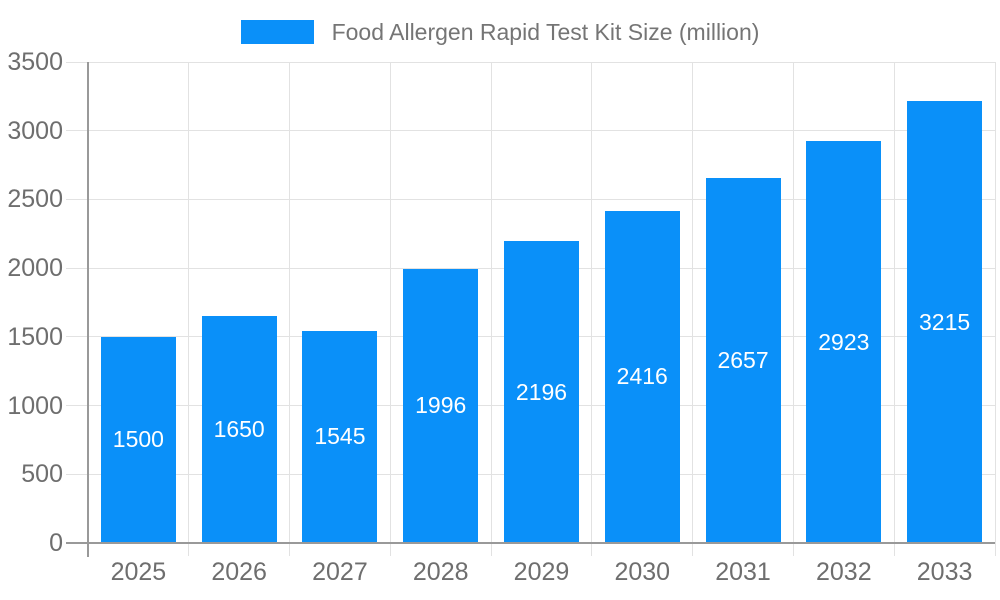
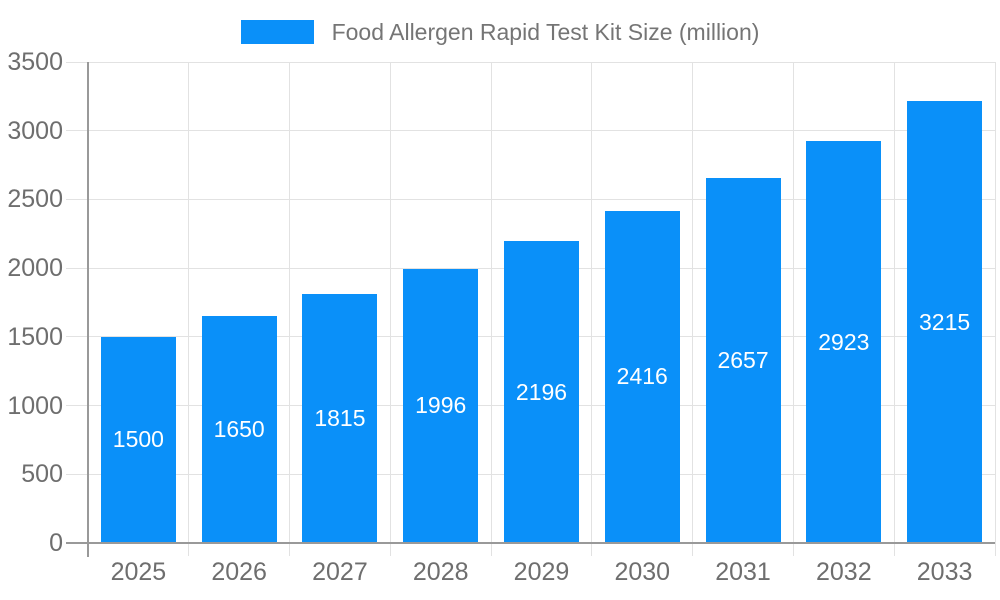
2027: 1545 -> 1815
